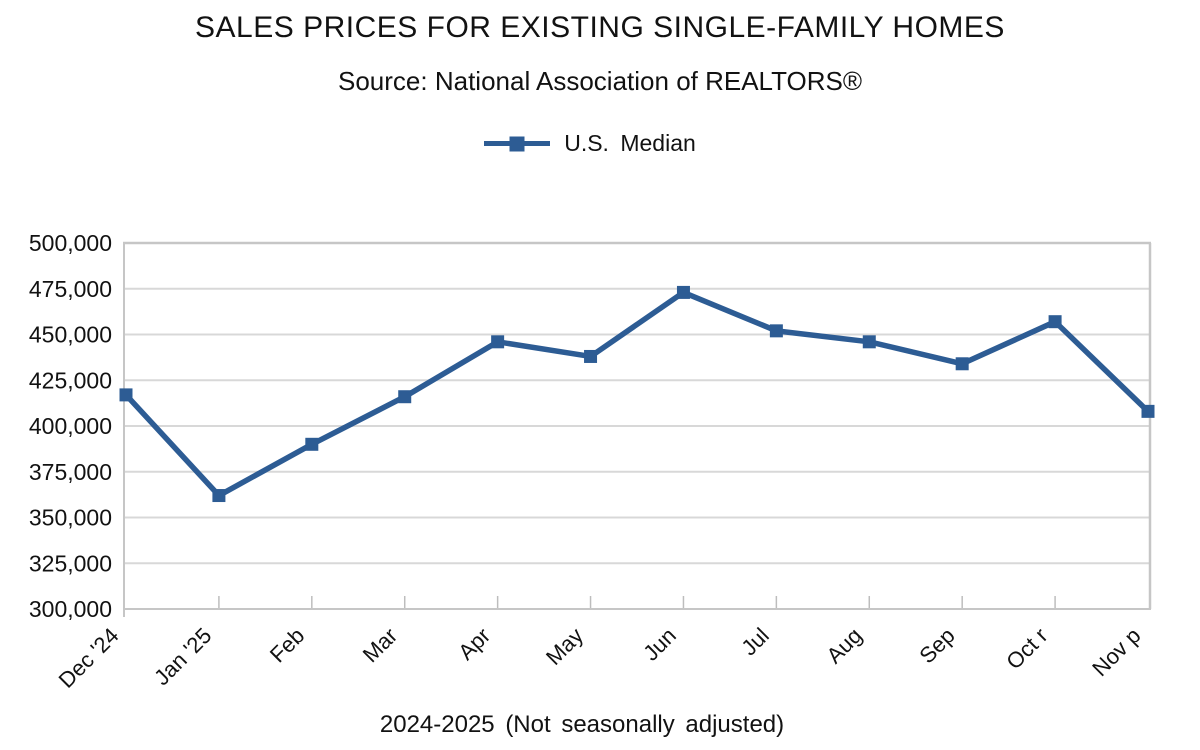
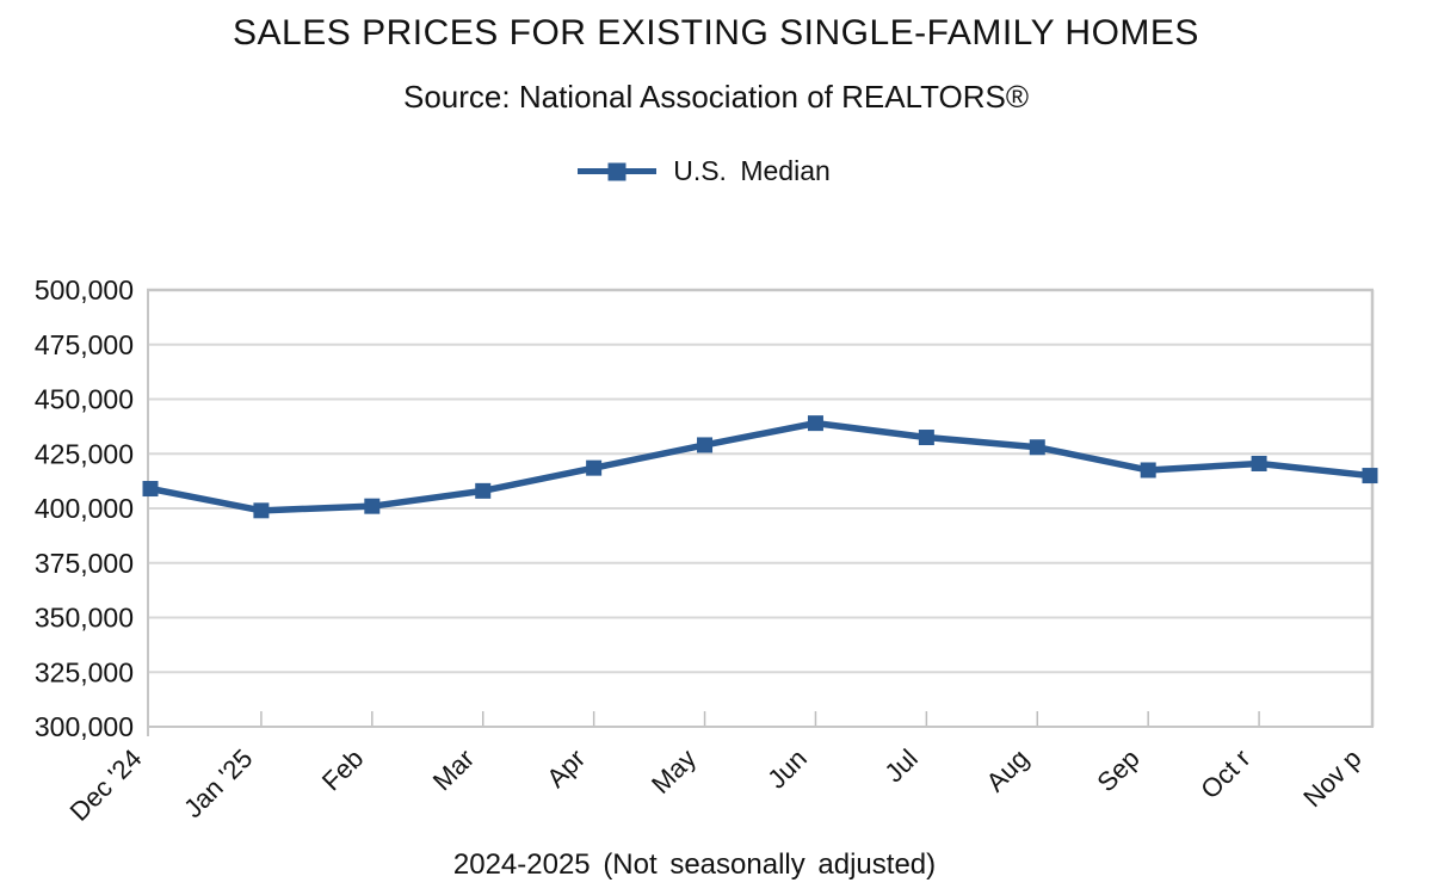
Dec '24: 417000 -> 409000
Jan '25: 362000 -> 399000
Feb: 390000 -> 401000
Mar: 416000 -> 408000
Apr: 446000 -> 418000
May: 438000 -> 429000
Jun: 473000 -> 439000
Jul: 452000 -> 432000
Aug: 446000 -> 428000
Sep: 434000 -> 418000
Oct r: 457000 -> 420000
Nov p: 408000 -> 415000
